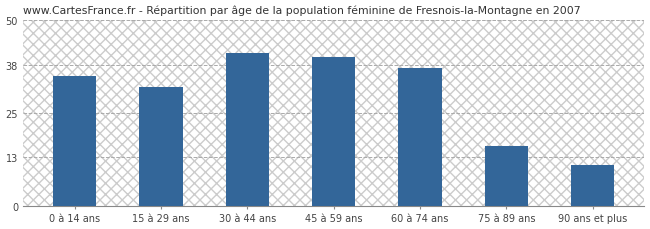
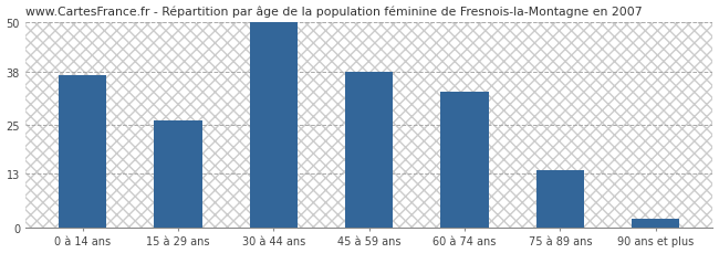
0 à 14 ans: 35 -> 37
15 à 29 ans: 32 -> 26
30 à 44 ans: 41 -> 50
45 à 59 ans: 40 -> 38
60 à 74 ans: 37 -> 33
75 à 89 ans: 16 -> 14
90 ans et plus: 11 -> 2
